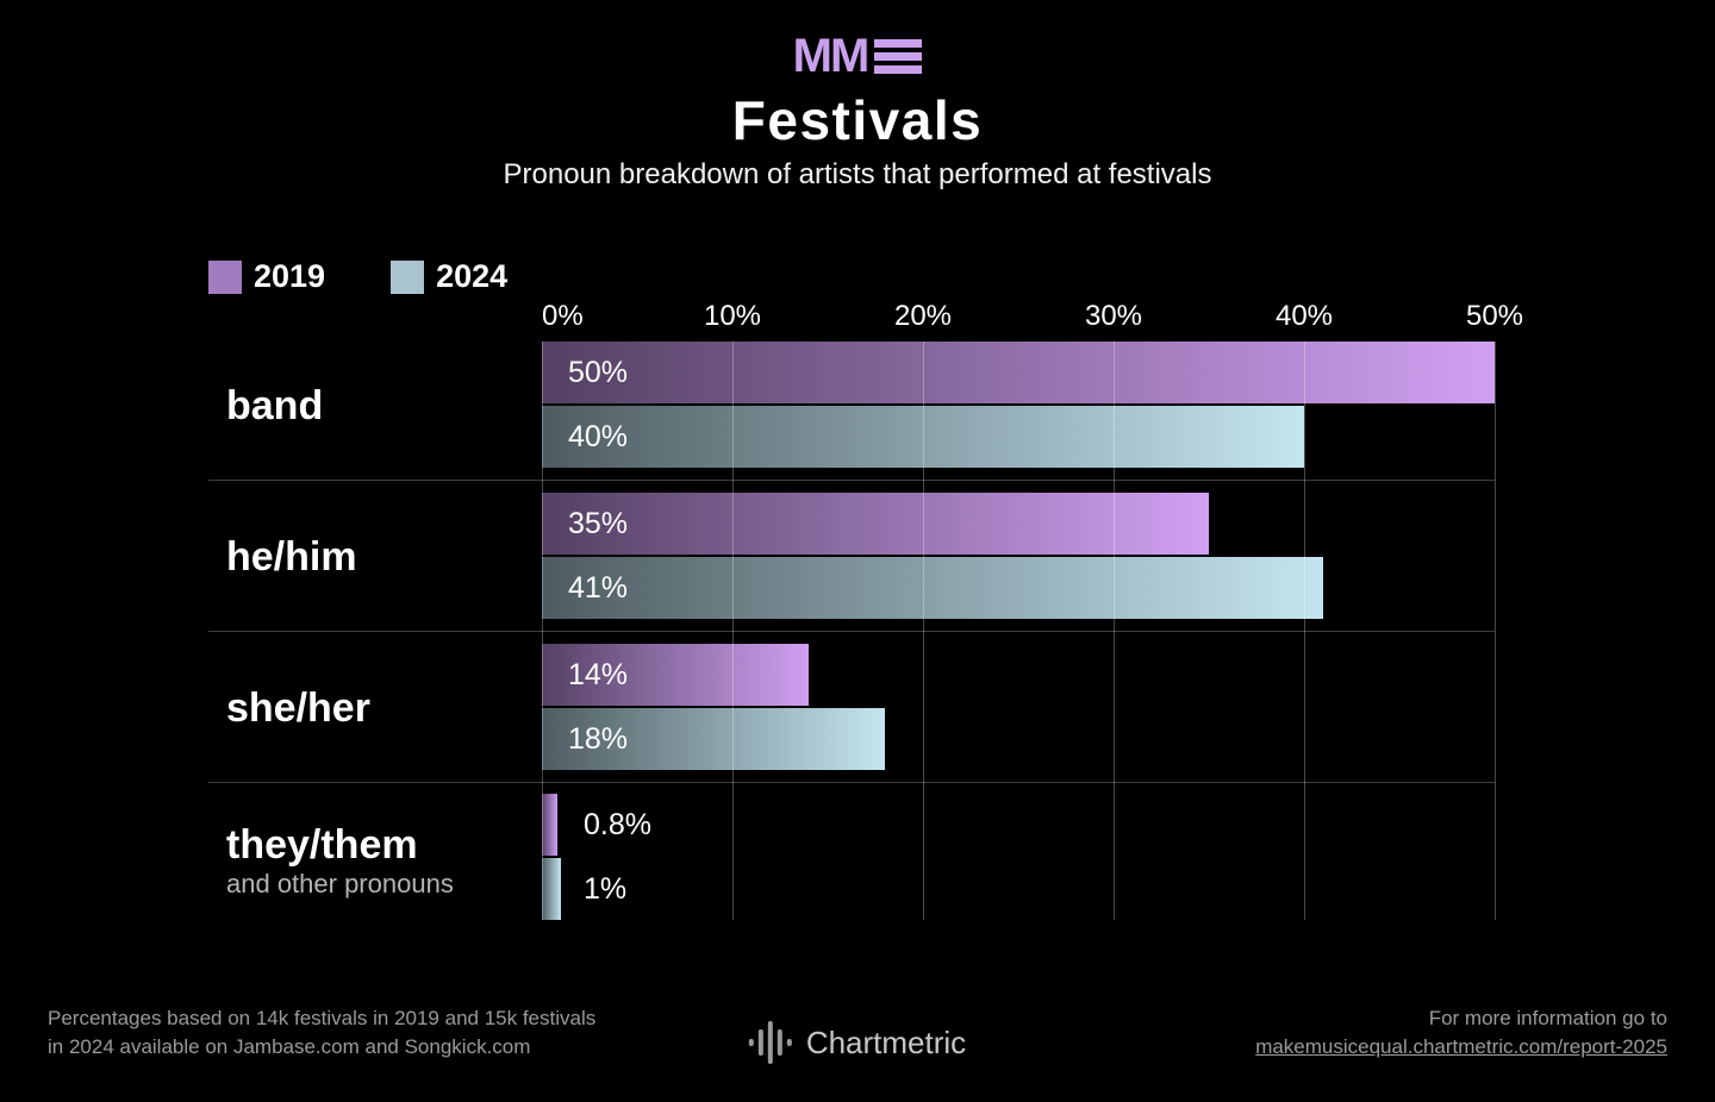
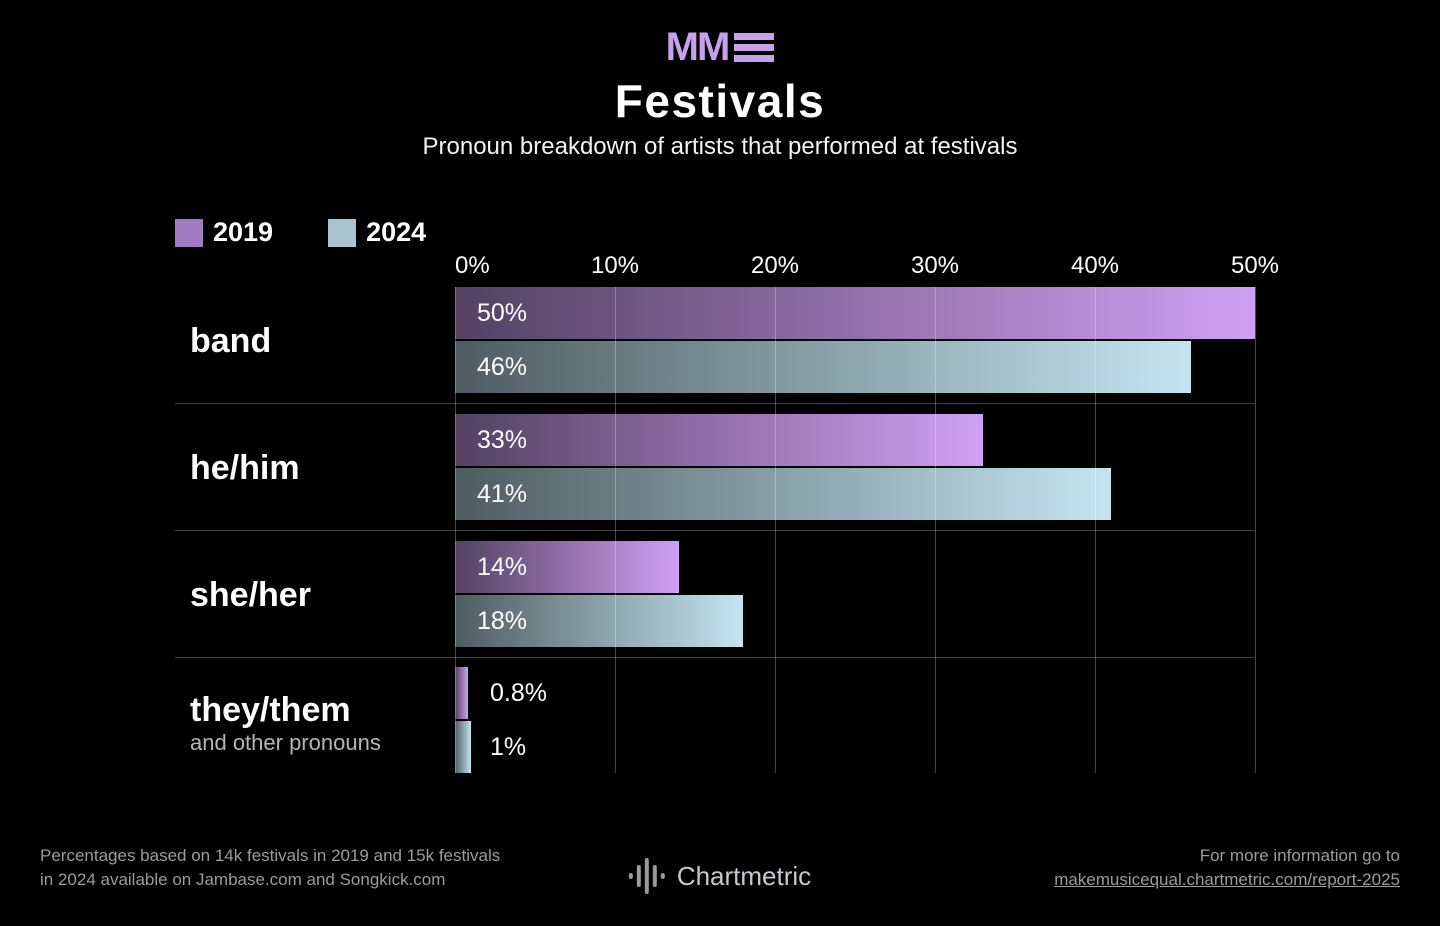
2024/band: 40% -> 46%
2019/he/him: 35% -> 33%
